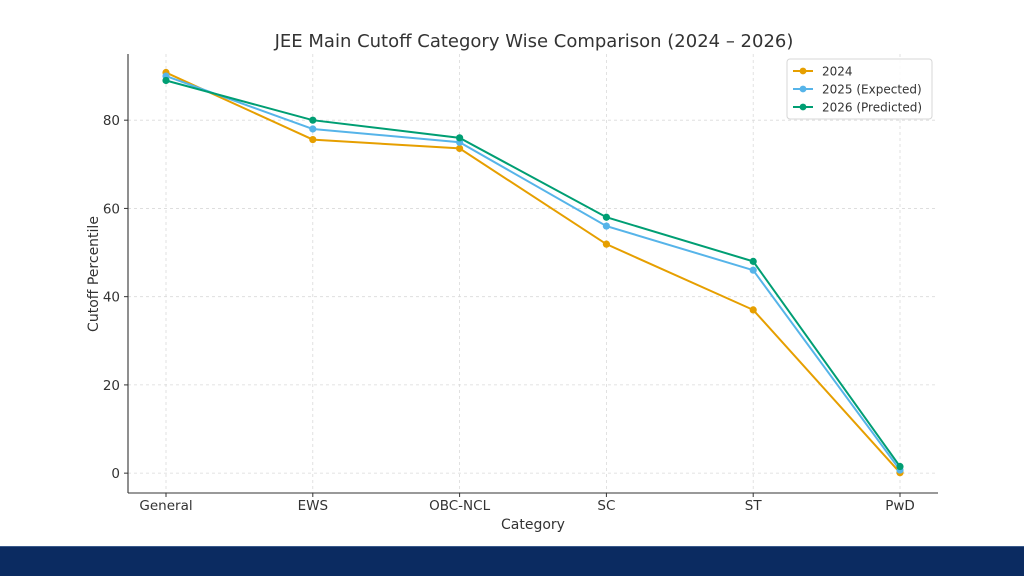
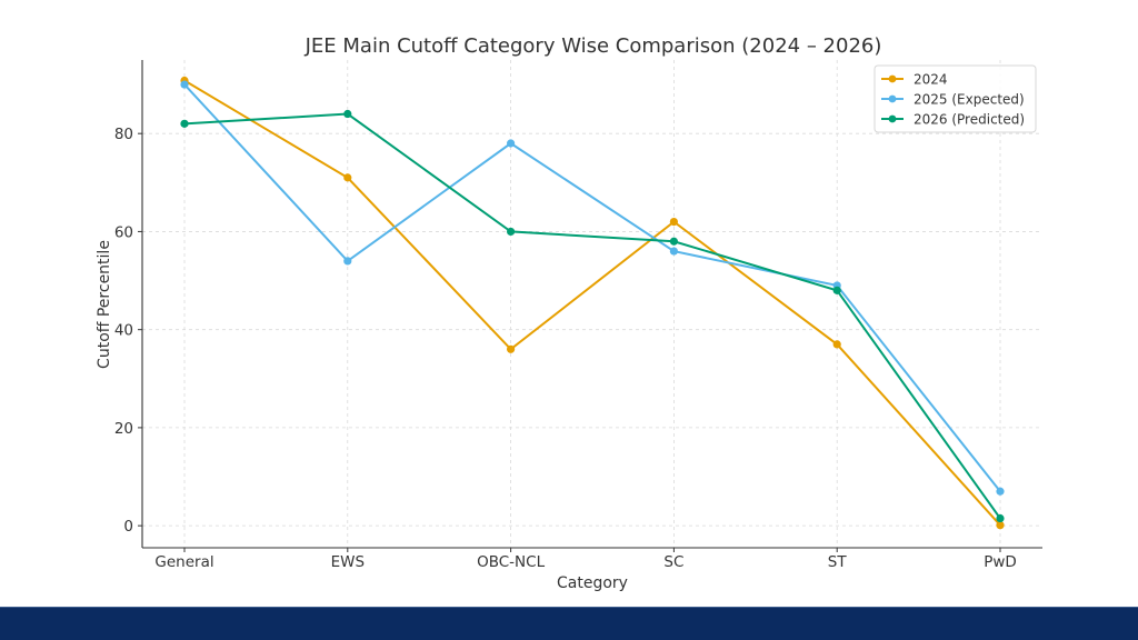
2026 (Predicted)/General: 89 -> 82
2024/EWS: 76 -> 71
2025 (Expected)/EWS: 78 -> 54
2026 (Predicted)/EWS: 80 -> 84
2024/OBC-NCL: 74 -> 36
2025 (Expected)/OBC-NCL: 75 -> 78
2026 (Predicted)/OBC-NCL: 76 -> 60
2024/SC: 52 -> 62
2025 (Expected)/ST: 46 -> 49
2025 (Expected)/PwD: 1 -> 7
